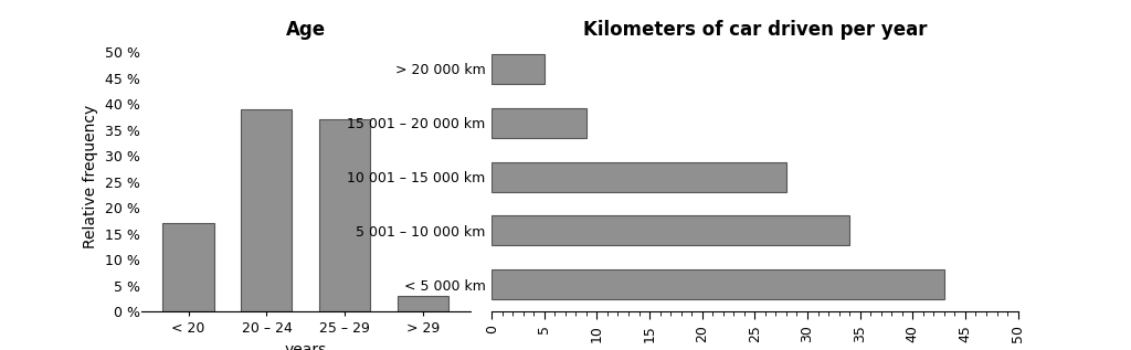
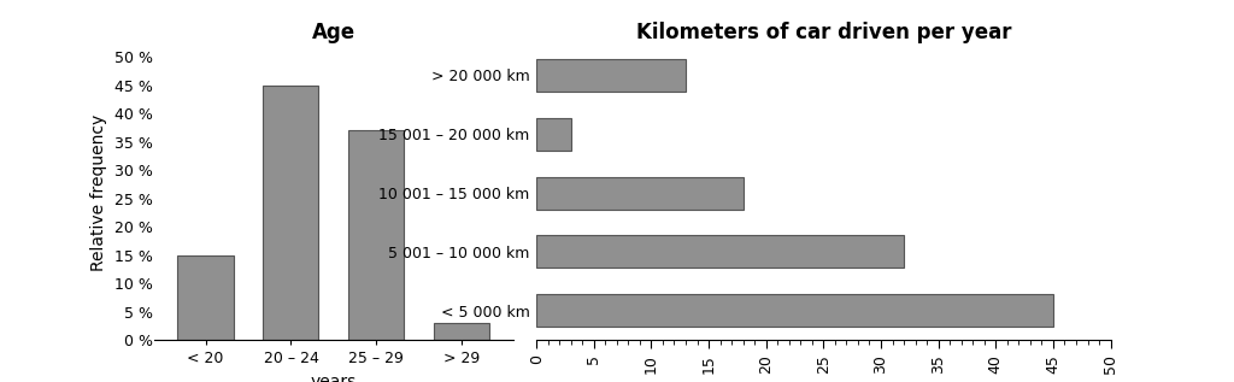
Age/< 20: 17 % -> 15 %
Age/20 – 24: 39 % -> 45 %
Kilometers of car driven per year/> 20 000 km: 5 -> 13
Kilometers of car driven per year/15 001 – 20 000 km: 9 -> 3
Kilometers of car driven per year/10 001 – 15 000 km: 28 -> 18
Kilometers of car driven per year/5 001 – 10 000 km: 34 -> 32
Kilometers of car driven per year/< 5 000 km: 43 -> 45
